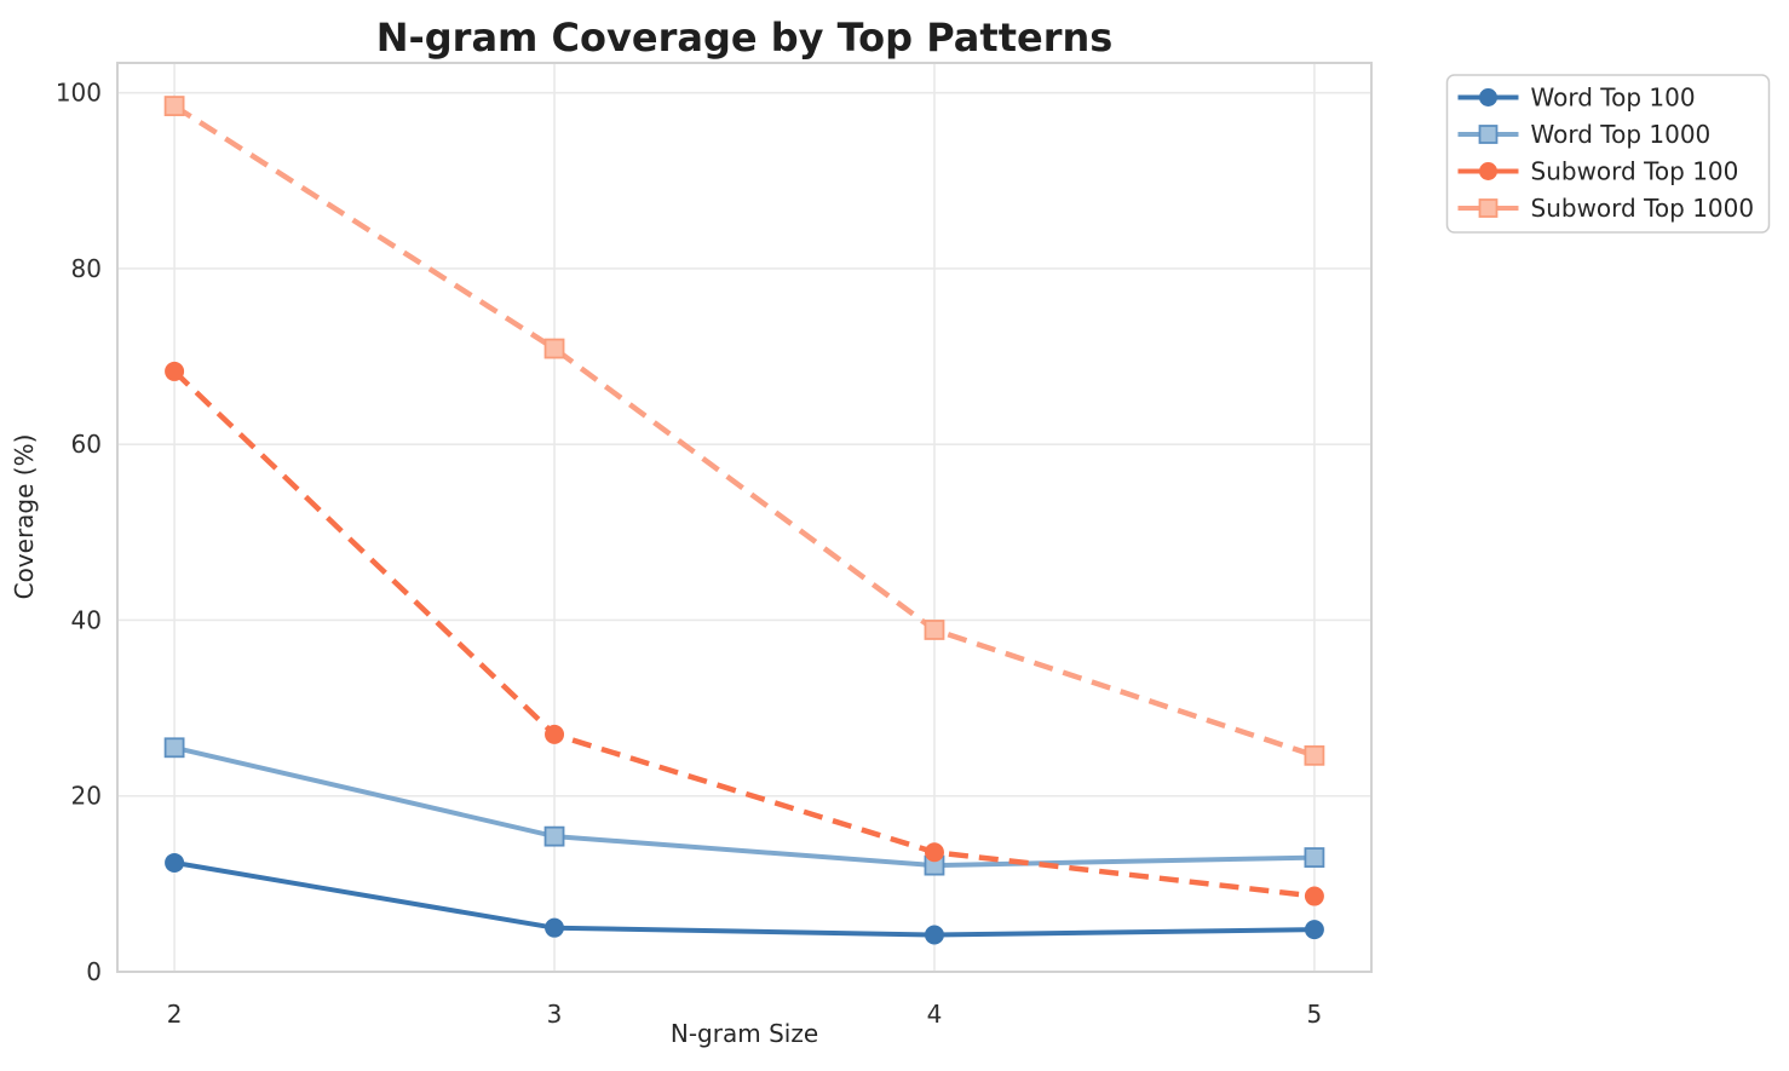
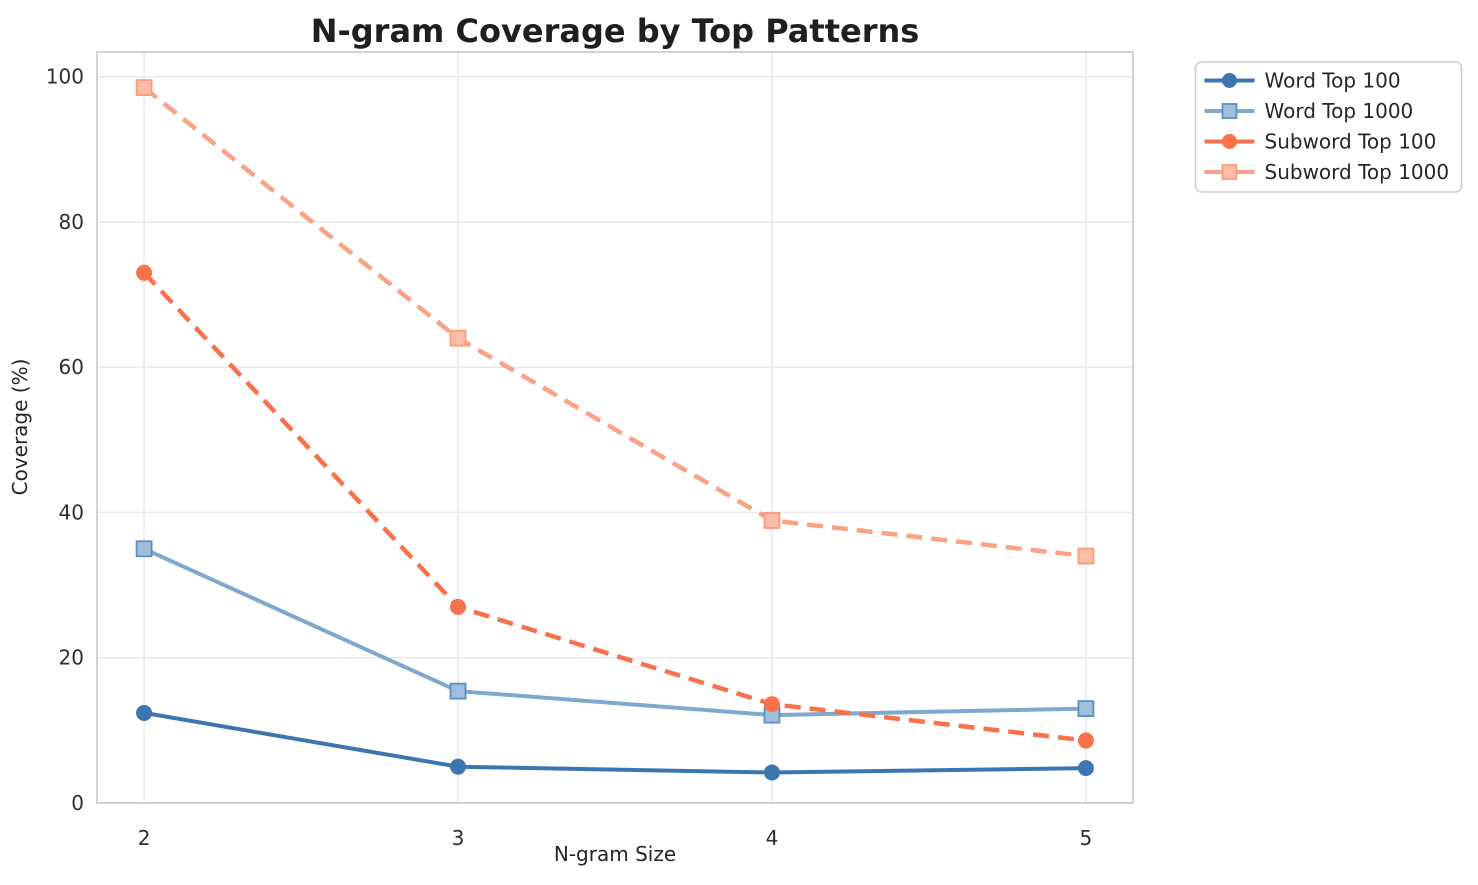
Word Top 1000/2: 26 -> 35
Subword Top 100/2: 68 -> 73
Subword Top 1000/3: 71 -> 64
Subword Top 1000/5: 25 -> 34
